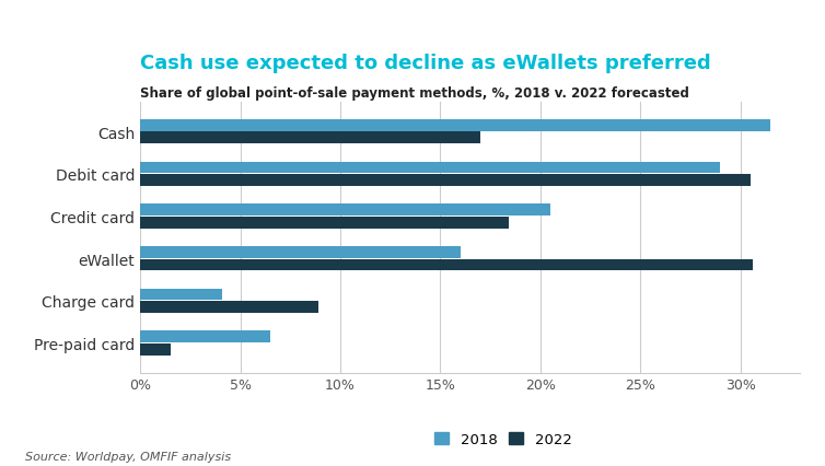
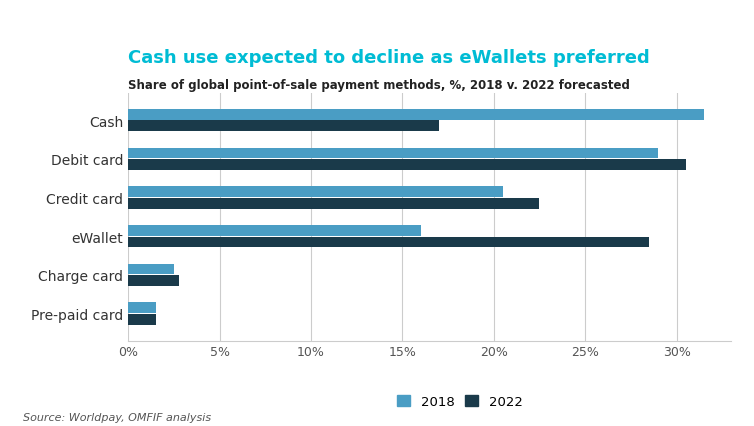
2022/Credit card: 18.4% -> 22.5%
2022/eWallet: 30.6% -> 28.5%
2018/Charge card: 4.1% -> 2.5%
2022/Charge card: 8.9% -> 2.8%
2018/Pre-paid card: 6.5% -> 1.5%
